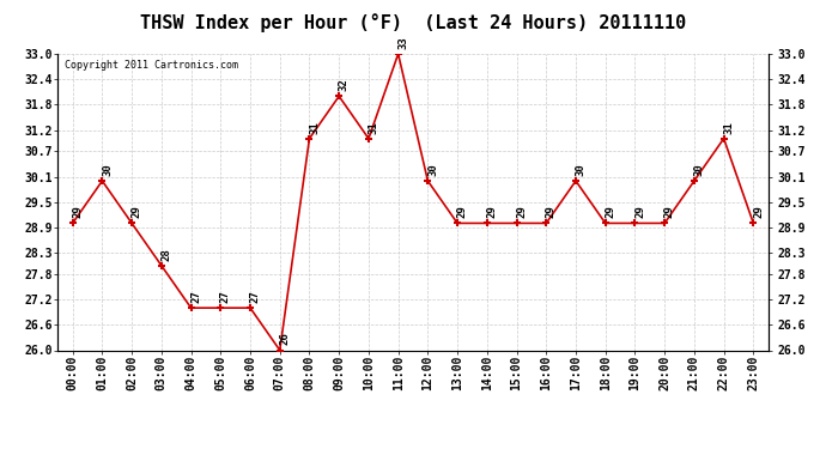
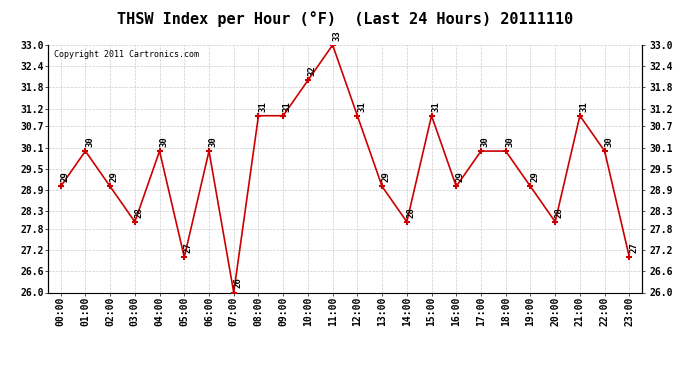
04:00: 27 -> 30
06:00: 27 -> 30
09:00: 32 -> 31
10:00: 31 -> 32
12:00: 30 -> 31
14:00: 29 -> 28
15:00: 29 -> 31
18:00: 29 -> 30
20:00: 29 -> 28
21:00: 30 -> 31
22:00: 31 -> 30
23:00: 29 -> 27
